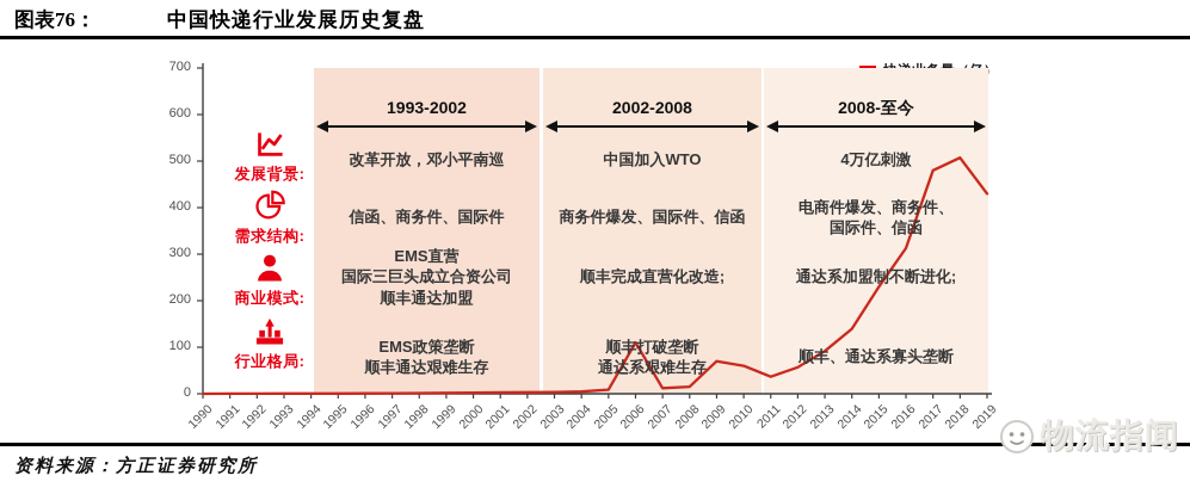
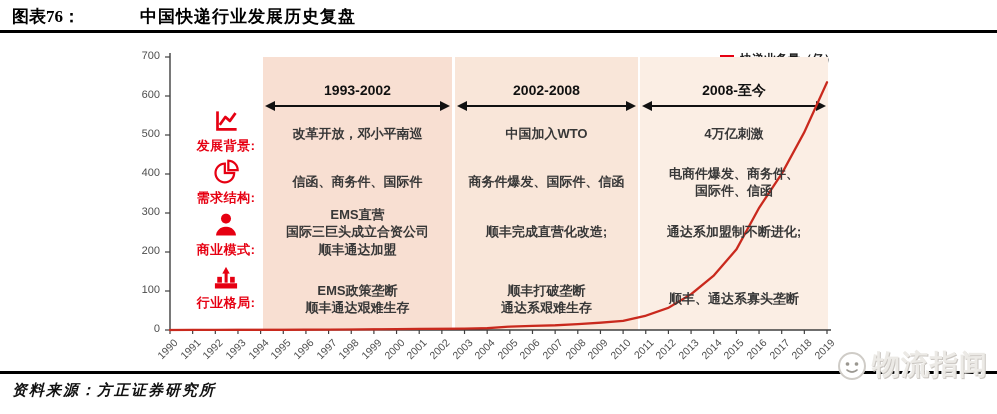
2006: 110 -> 10
2009: 70 -> 20
2010: 60 -> 20
2015: 230 -> 210
2017: 480 -> 400
2019: 430 -> 640
